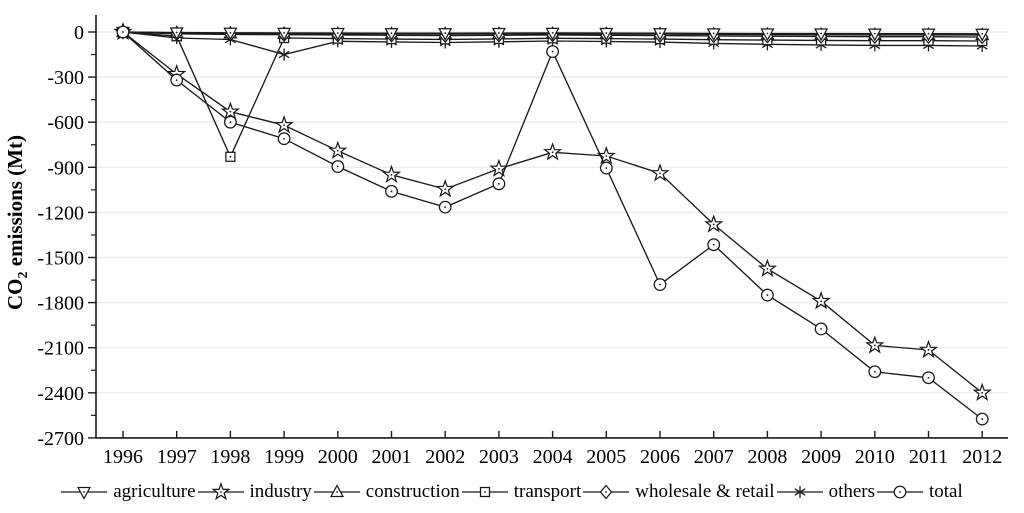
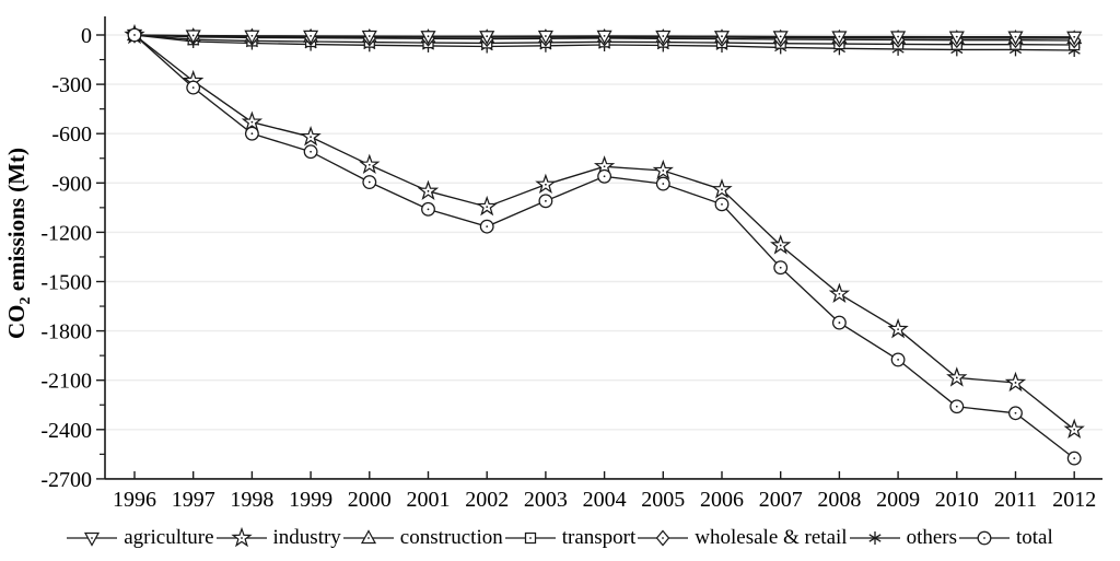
transport/1998: -830 -> -40
others/1999: -150 -> -60
total/2004: -130 -> -860
total/2006: -1680 -> -1030
